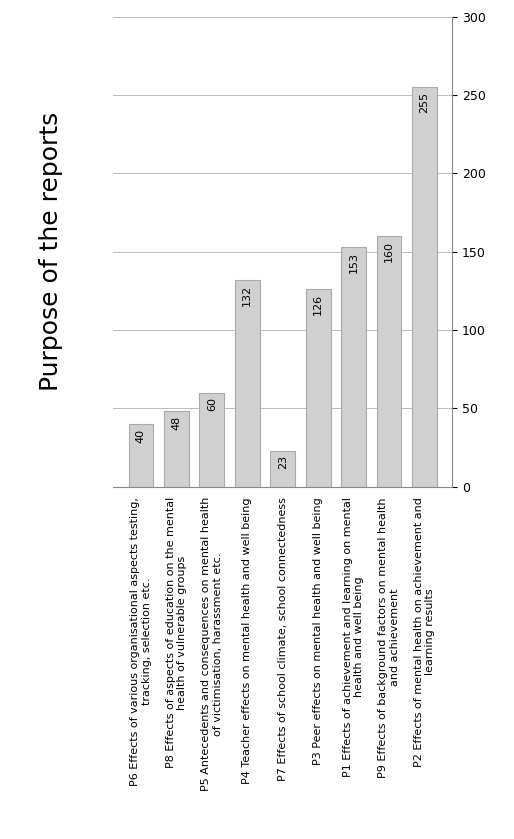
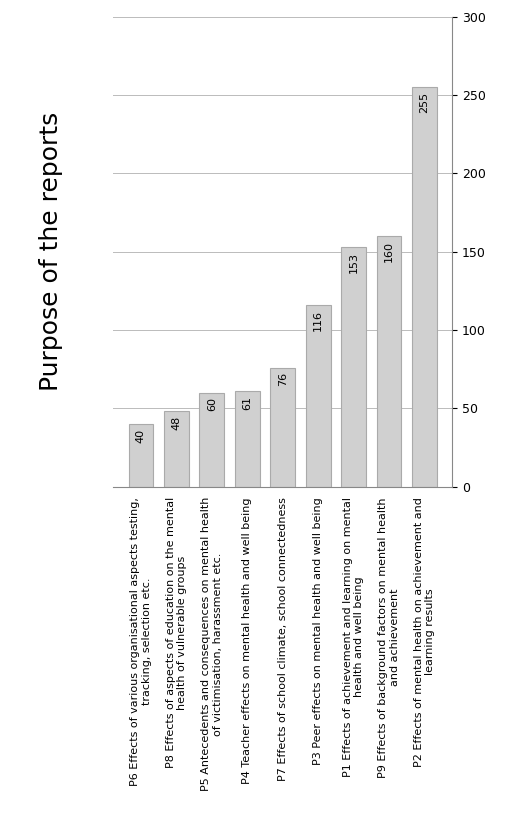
P4 Teacher effects on mental health and well being: 132 -> 61
P7 Effects of school climate, school connectedness: 23 -> 76
P3 Peer effects on mental health and well being: 126 -> 116
